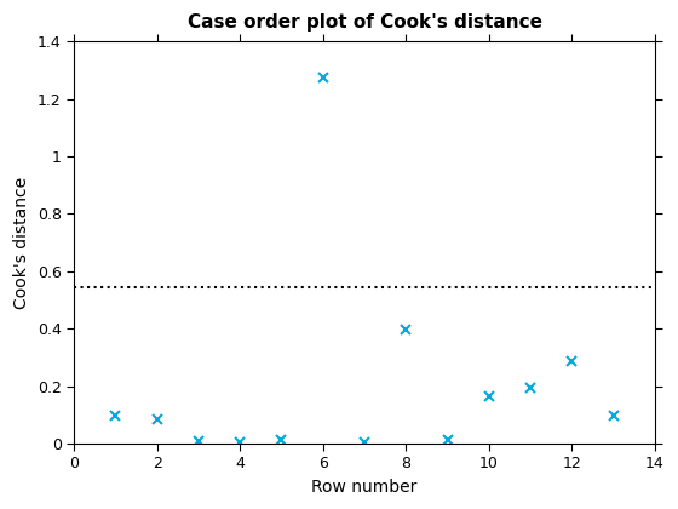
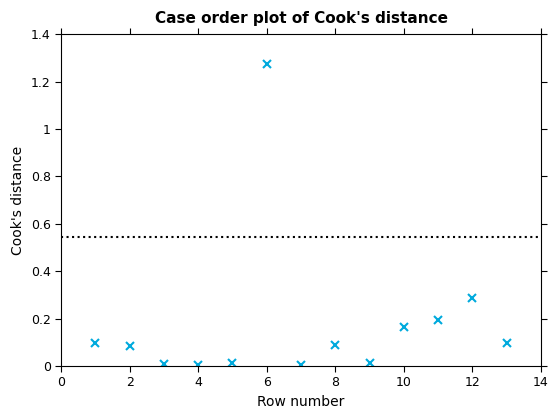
8: 0.395 -> 0.088
